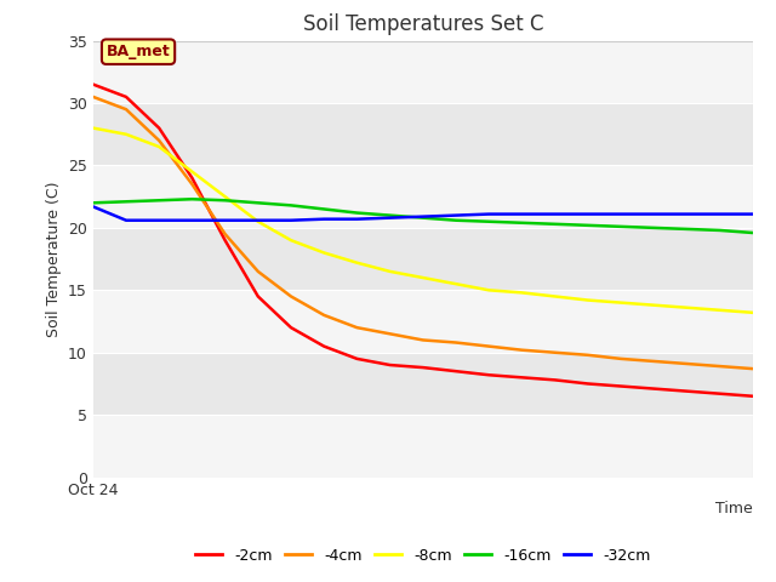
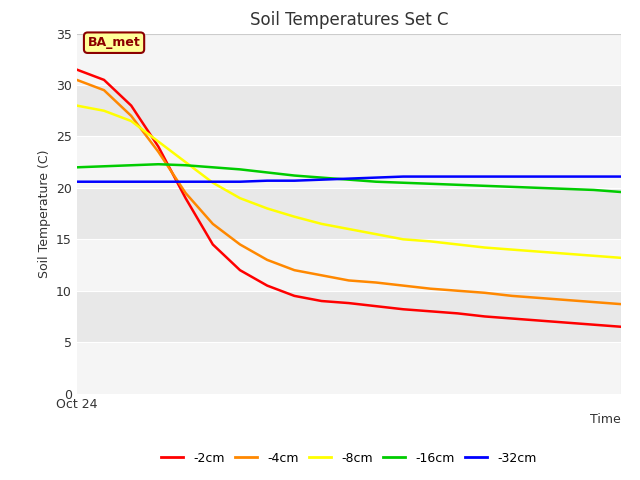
-32cm/Oct 24: 21.7 -> 20.6
